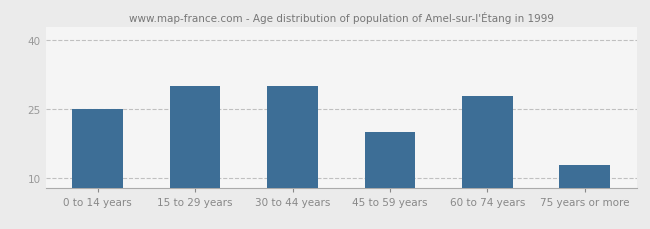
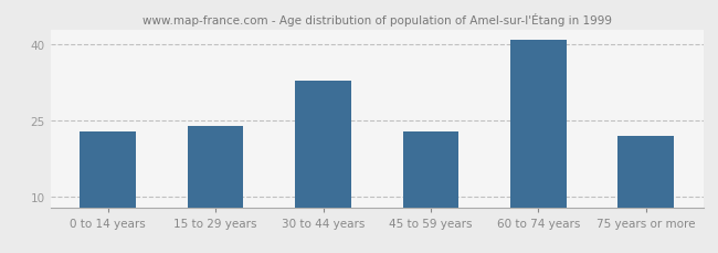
0 to 14 years: 25 -> 23
15 to 29 years: 30 -> 24
30 to 44 years: 30 -> 33
45 to 59 years: 20 -> 23
60 to 74 years: 28 -> 41
75 years or more: 13 -> 22
